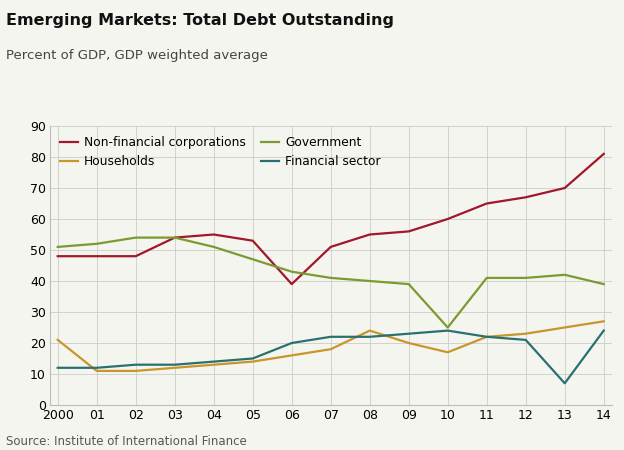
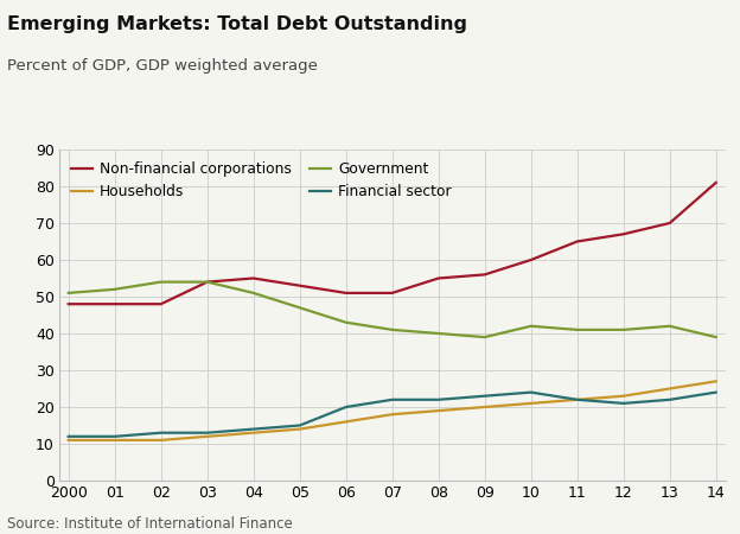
Households/2000: 21 -> 11
Non-financial corporations/06: 39 -> 51
Households/08: 24 -> 19
Government/10: 25 -> 42
Households/10: 17 -> 21
Financial sector/13: 7 -> 22
